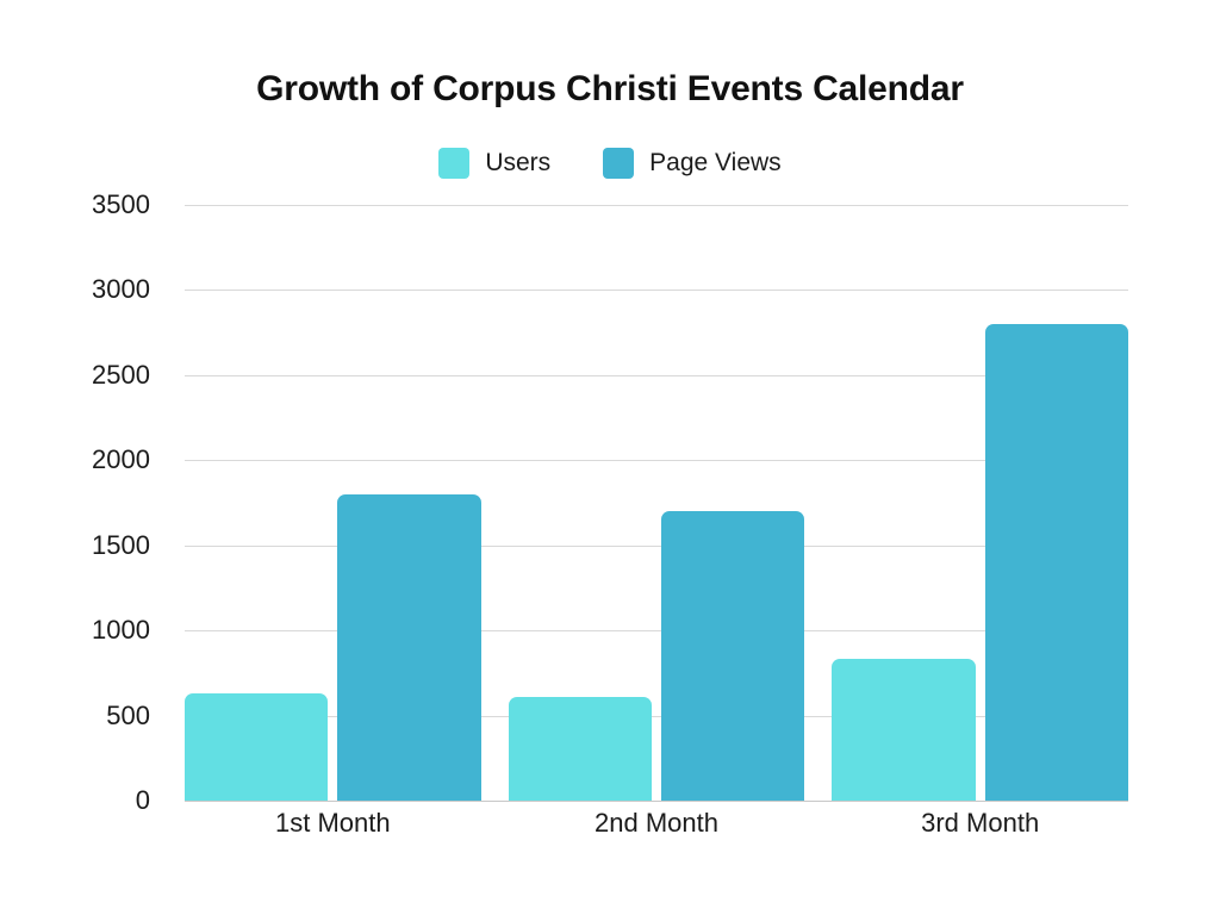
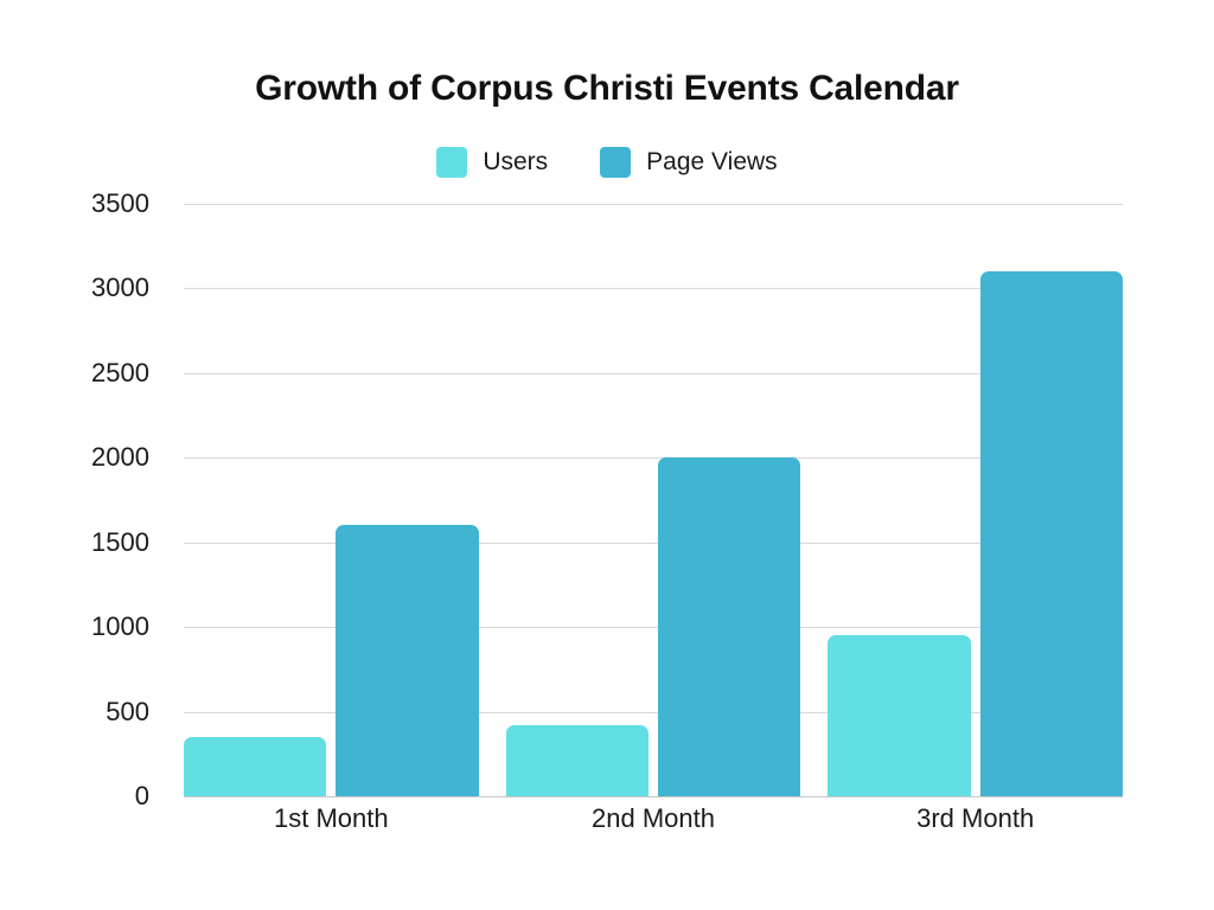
Users/1st Month: 630 -> 350
Page Views/1st Month: 1800 -> 1600
Users/2nd Month: 610 -> 420
Page Views/2nd Month: 1700 -> 2000
Users/3rd Month: 830 -> 950
Page Views/3rd Month: 2800 -> 3100
